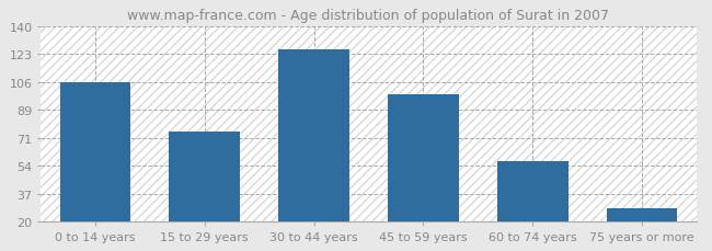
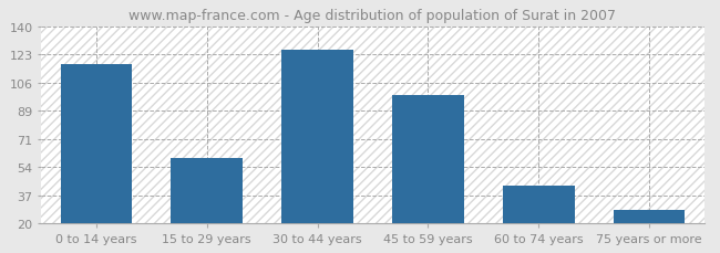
0 to 14 years: 106 -> 117
15 to 29 years: 75 -> 60
60 to 74 years: 57 -> 43
